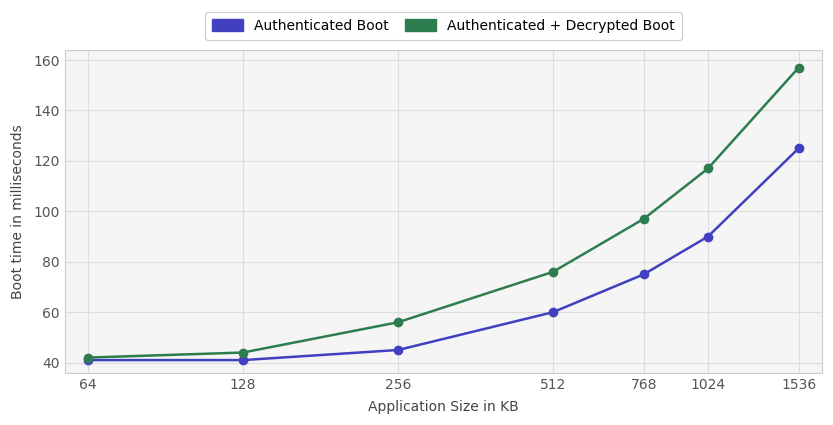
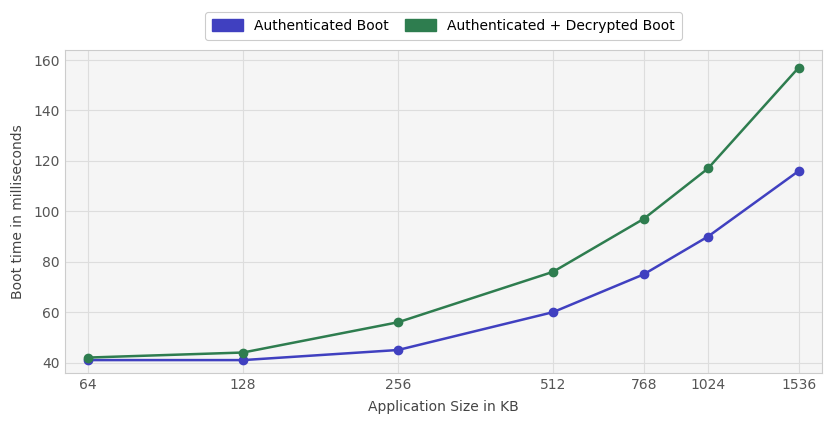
Authenticated Boot/1536: 125 -> 116
